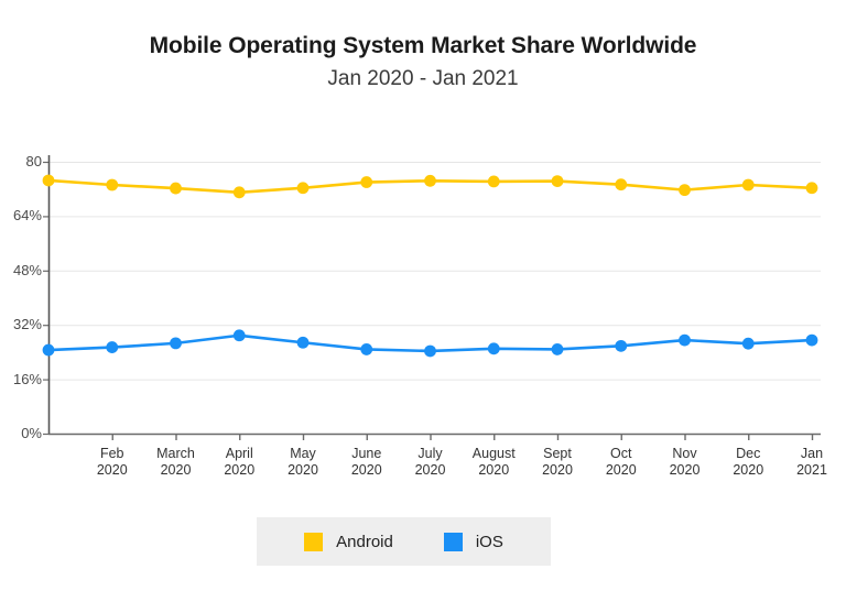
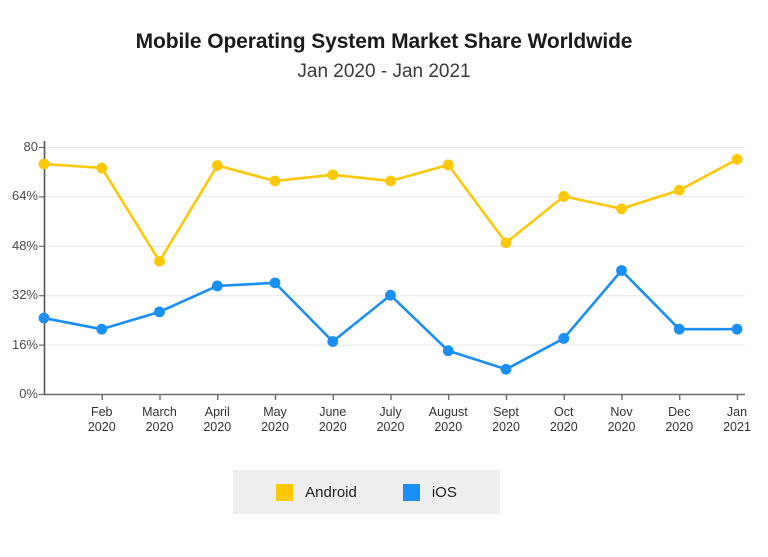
iOS/Feb 2020: 25 -> 21
Android/March 2020: 72 -> 43
Android/April 2020: 71 -> 74
iOS/April 2020: 29 -> 35
Android/May 2020: 72 -> 69
iOS/May 2020: 27 -> 36
Android/June 2020: 74 -> 71
iOS/June 2020: 25 -> 17
Android/July 2020: 74 -> 69
iOS/July 2020: 24 -> 32
iOS/August 2020: 25 -> 14
Android/Sept 2020: 74 -> 49
iOS/Sept 2020: 25 -> 8
Android/Oct 2020: 73 -> 64
iOS/Oct 2020: 26 -> 18
Android/Nov 2020: 72 -> 60
iOS/Nov 2020: 28 -> 40
Android/Dec 2020: 73 -> 66
iOS/Dec 2020: 26 -> 21
Android/Jan 2021: 72 -> 76
iOS/Jan 2021: 28 -> 21
